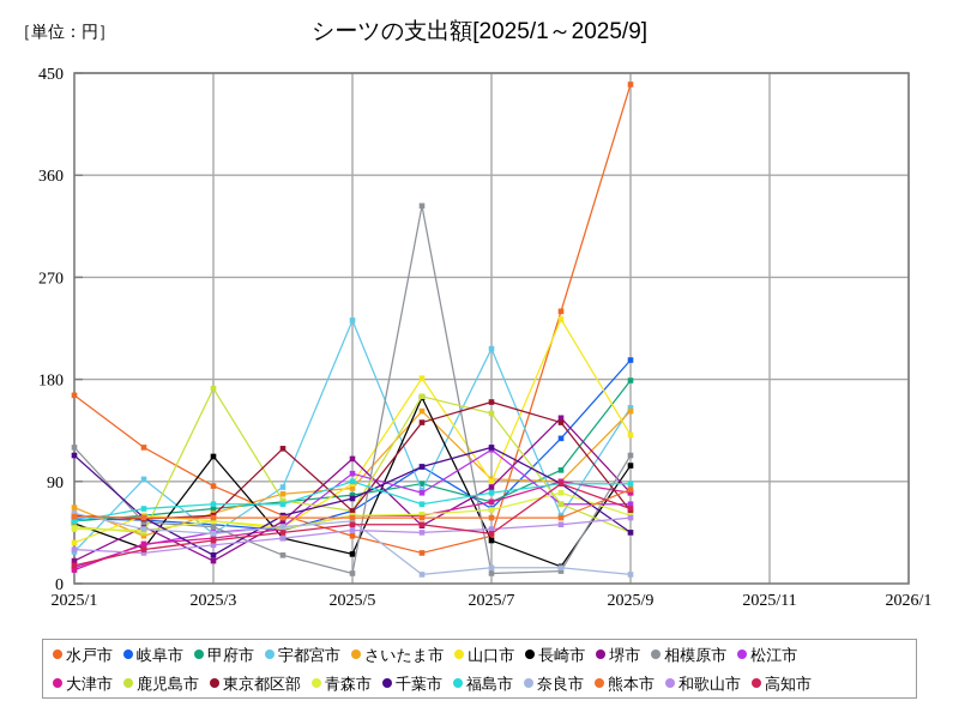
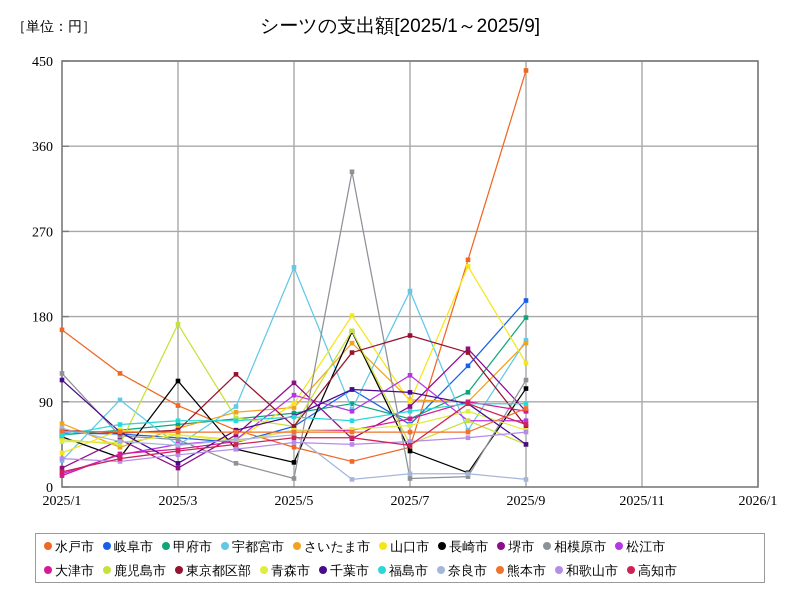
福島市/2025/5: 90 -> 70
鹿児島市/2025/7: 150 -> 40
千葉市/2025/7: 120 -> 100
